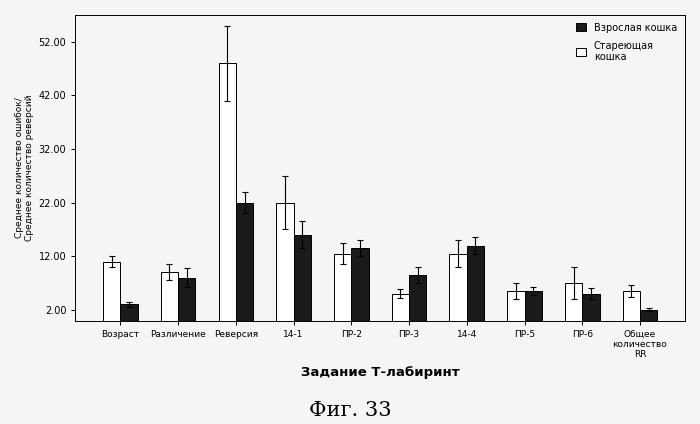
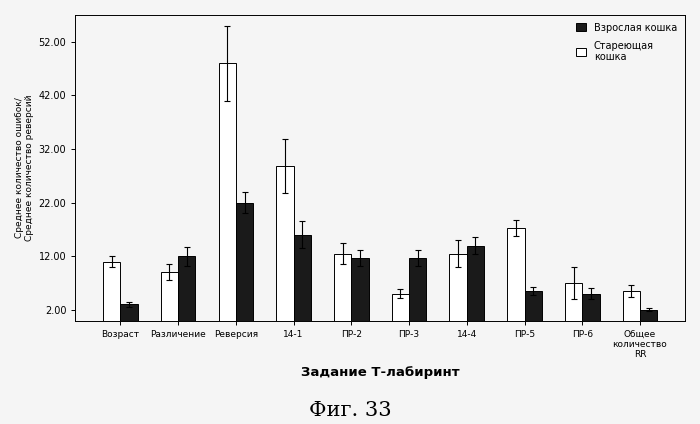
Взрослая кошка/Различение: 8.0 -> 12.0
Стареющая кошка/14-1: 22.0 -> 28.8
Взрослая кошка/ПР-2: 13.5 -> 11.6
Взрослая кошка/ПР-3: 8.5 -> 11.6
Стареющая кошка/ПР-5: 5.5 -> 17.2
